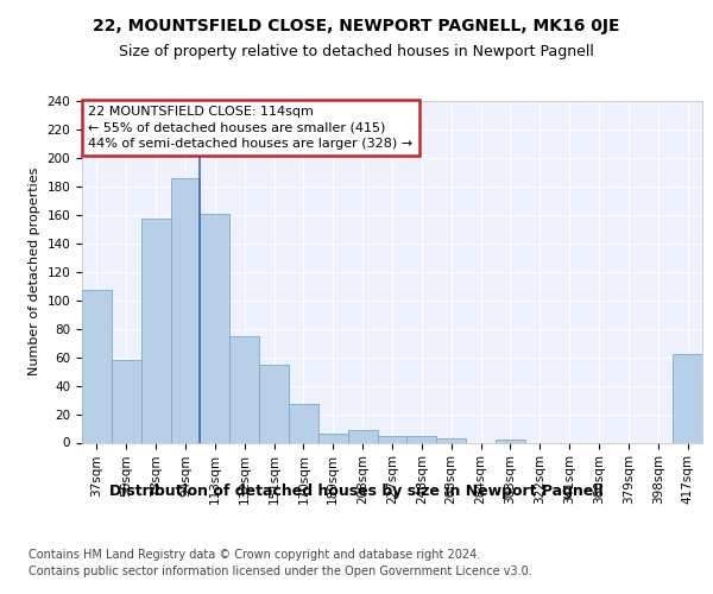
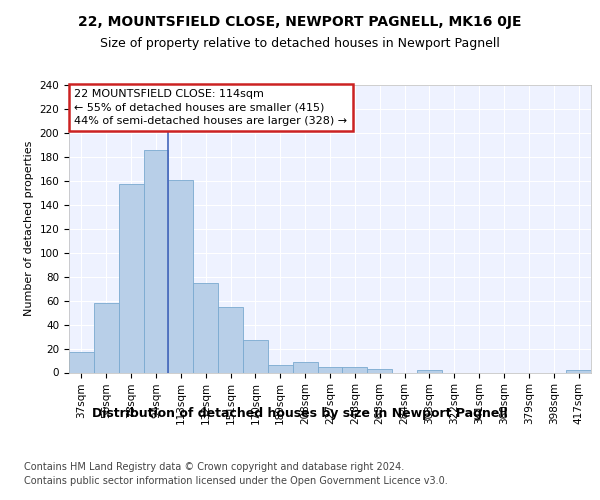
37sqm: 107 -> 17
417sqm: 62 -> 2
